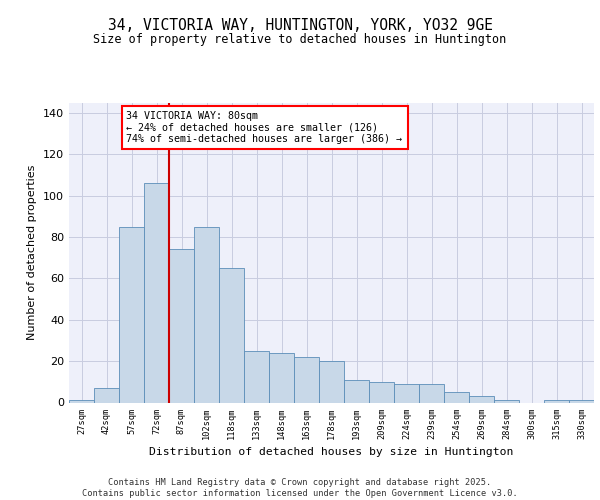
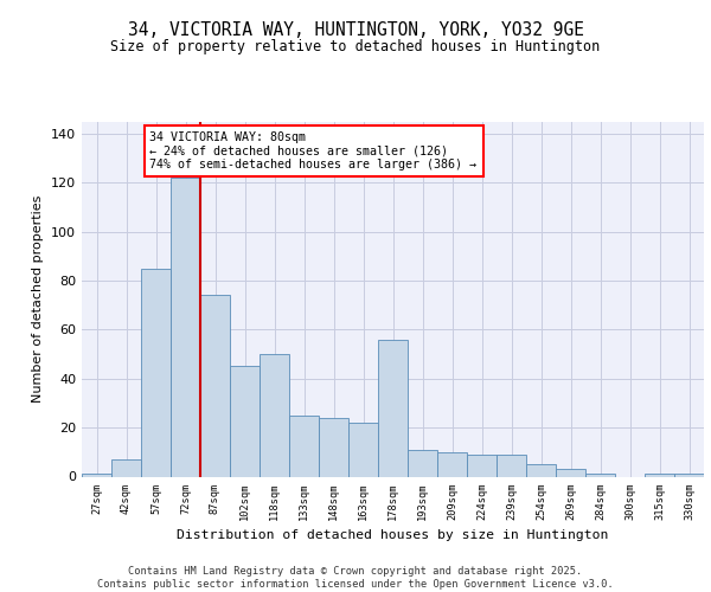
72sqm: 106 -> 122
102sqm: 85 -> 45
118sqm: 65 -> 50
178sqm: 20 -> 56
